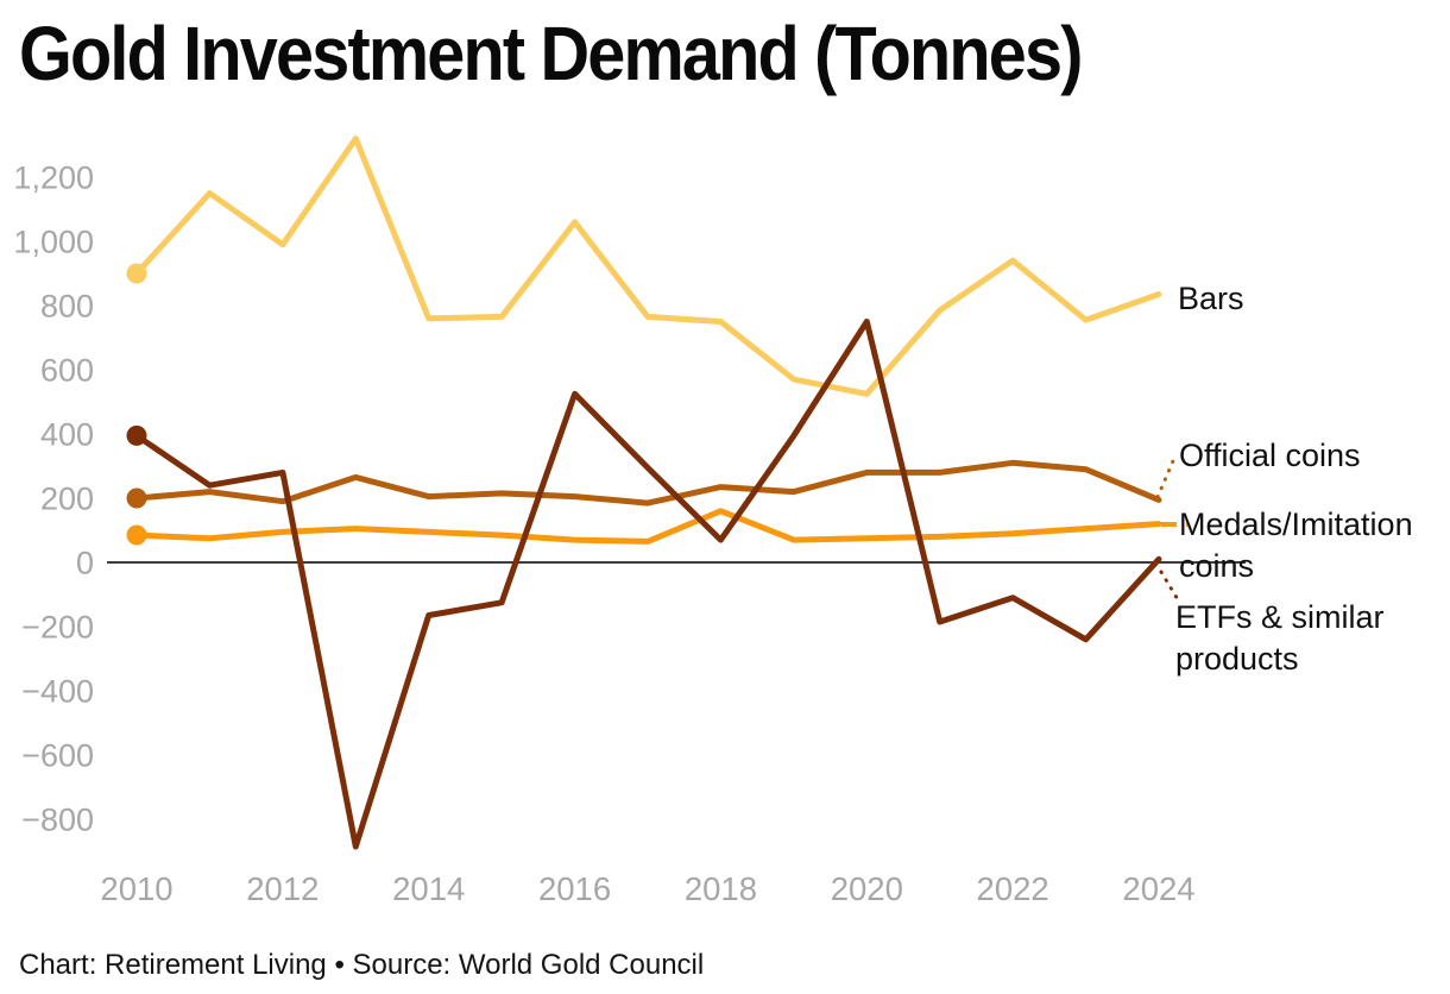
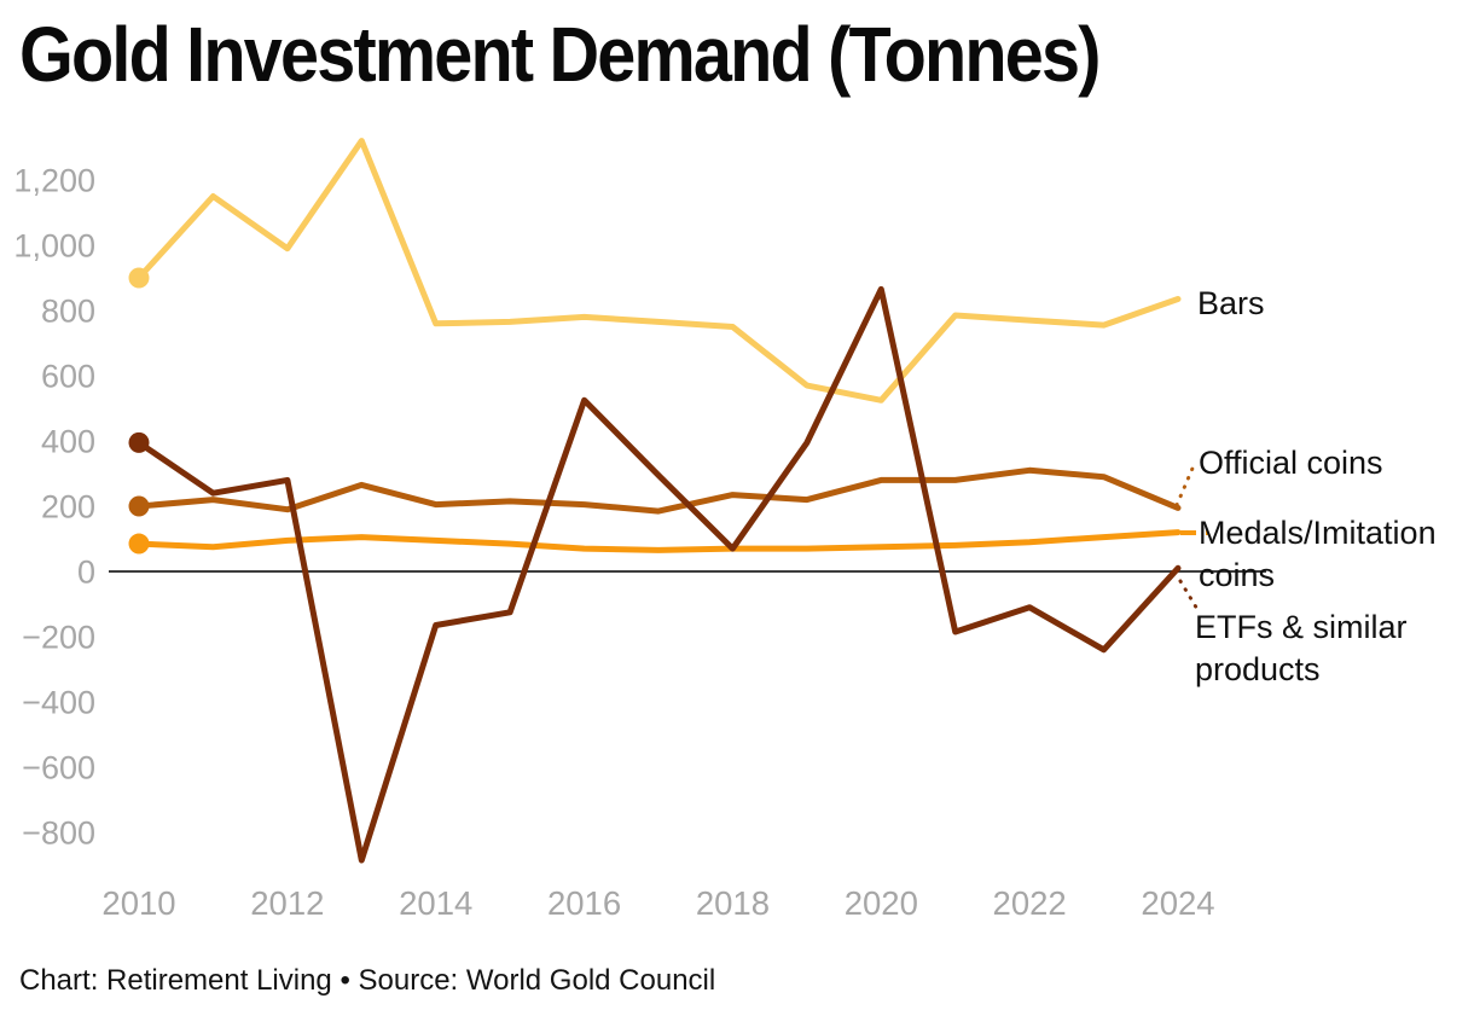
Bars/2016: 1060 -> 780
Medals/Imitation coins/2018: 160 -> 70
ETFs & similar products/2020: 750 -> 860
Bars/2022: 940 -> 770
